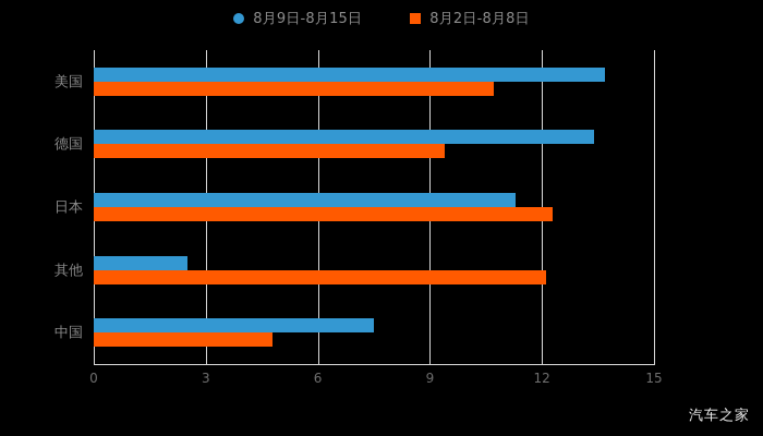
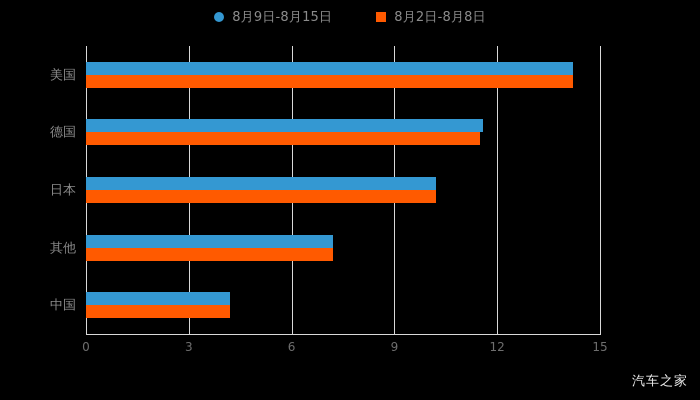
8月9日-8月15日/美国: 13.7 -> 14.2
8月2日-8月8日/美国: 10.7 -> 14.2
8月9日-8月15日/德国: 13.4 -> 11.6
8月2日-8月8日/德国: 9.4 -> 11.5
8月9日-8月15日/日本: 11.3 -> 10.2
8月2日-8月8日/日本: 12.3 -> 10.2
8月9日-8月15日/其他: 2.5 -> 7.2
8月2日-8月8日/其他: 12.1 -> 7.2
8月9日-8月15日/中国: 7.5 -> 4.2
8月2日-8月8日/中国: 4.8 -> 4.2
